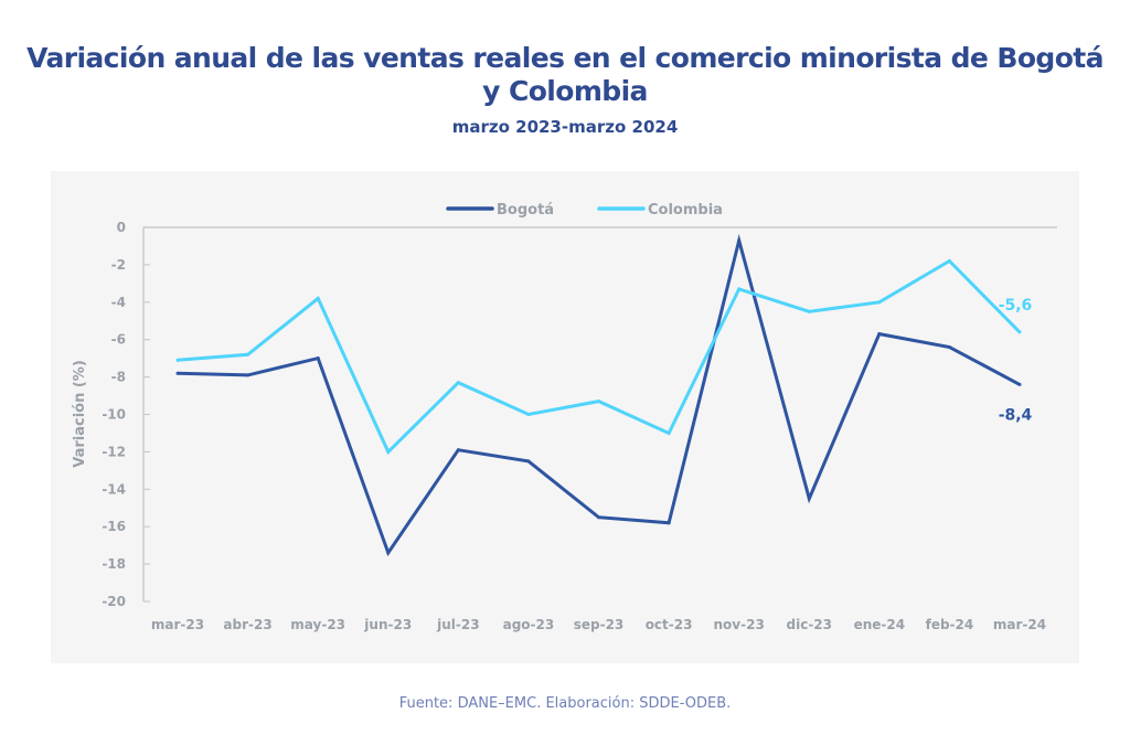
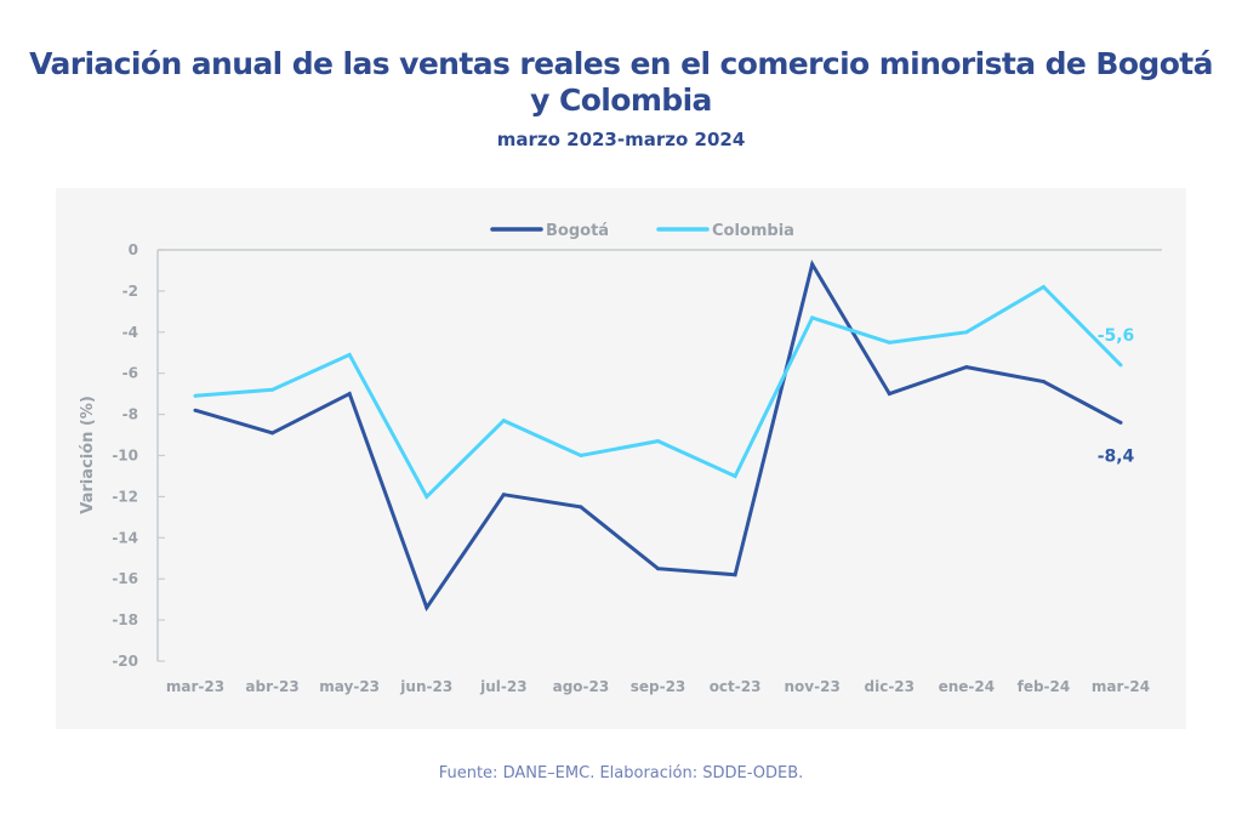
Bogotá/abr-23: -7.9 -> -8.9
Colombia/may-23: -3.8 -> -5.1
Bogotá/dic-23: -14.5 -> -7.0
